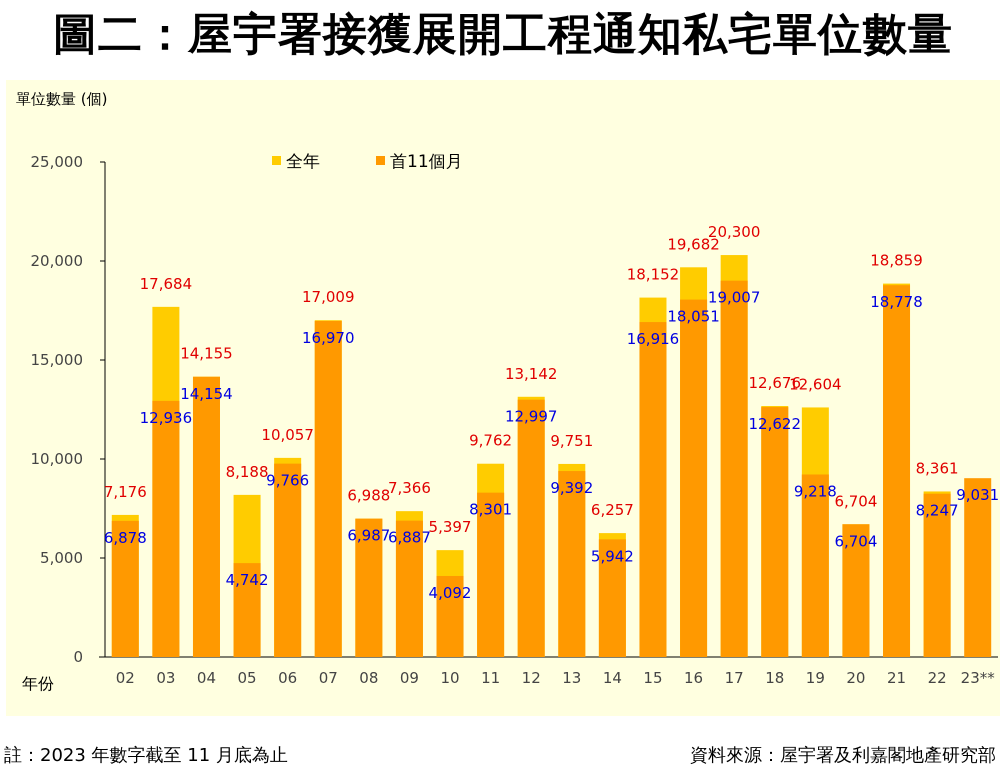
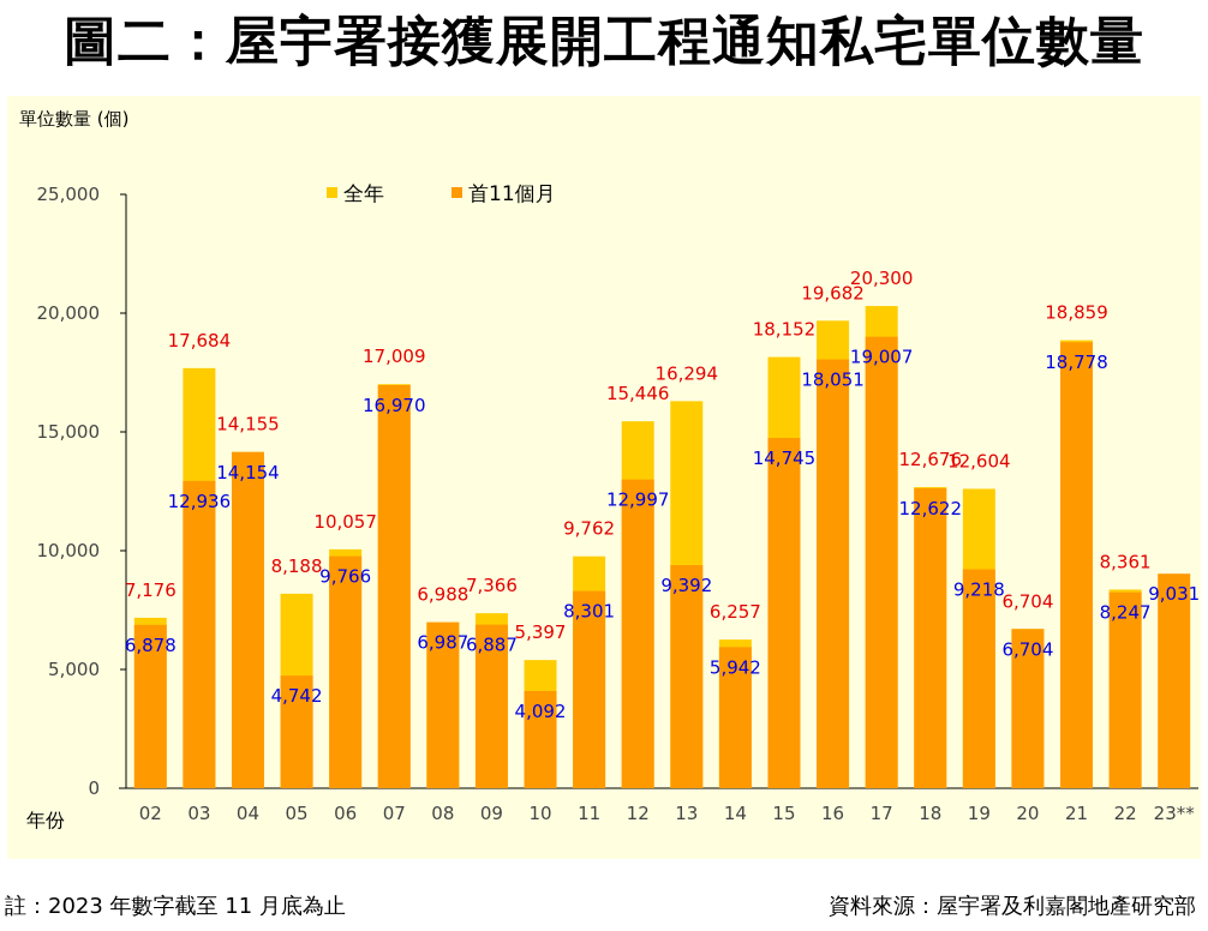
全年/12: 13,142 -> 15,446
全年/13: 9,751 -> 16,294
首11個月/15: 16,916 -> 14,745
